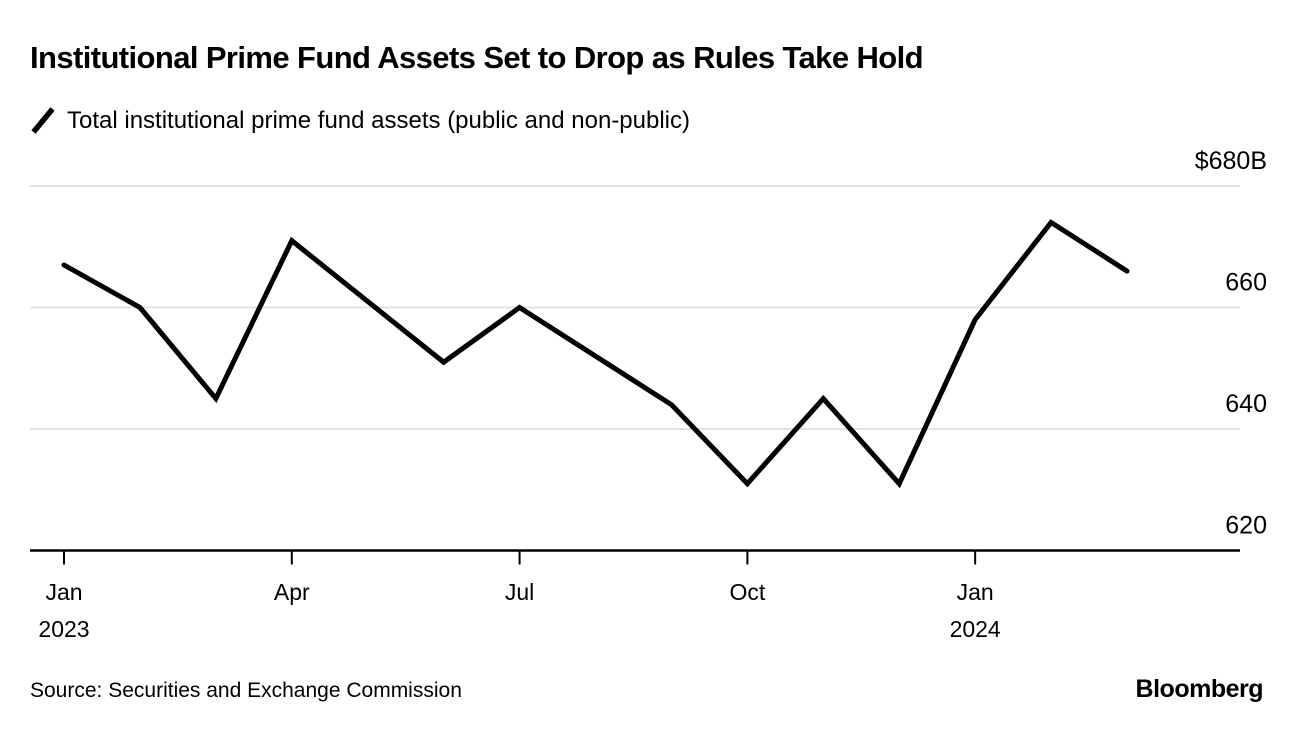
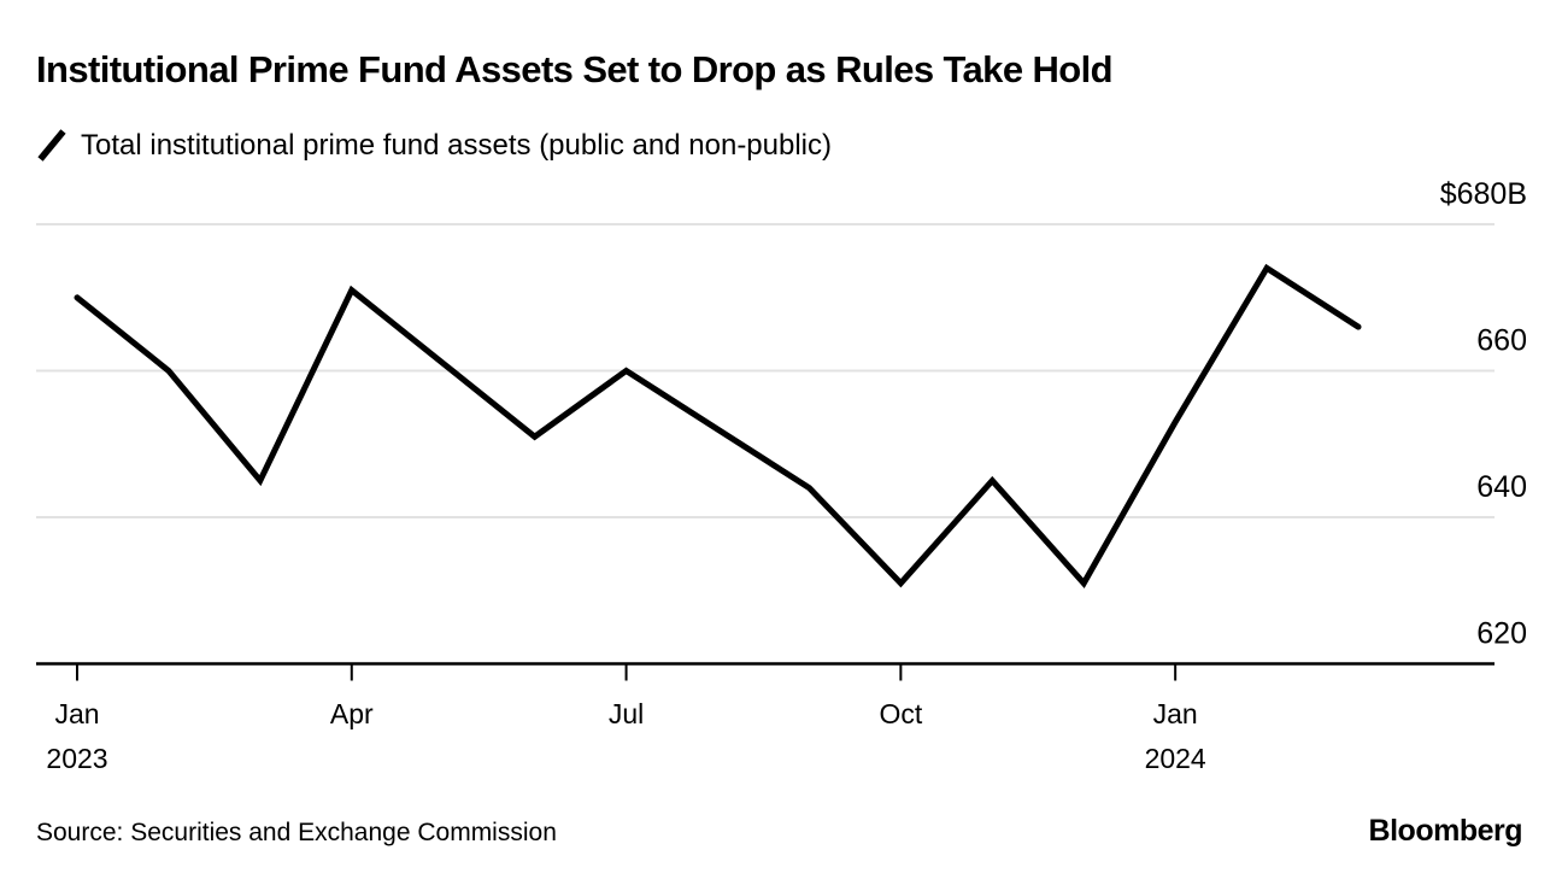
Jan 2023: $667B -> $670B
Jan 2024: $658B -> $653B
